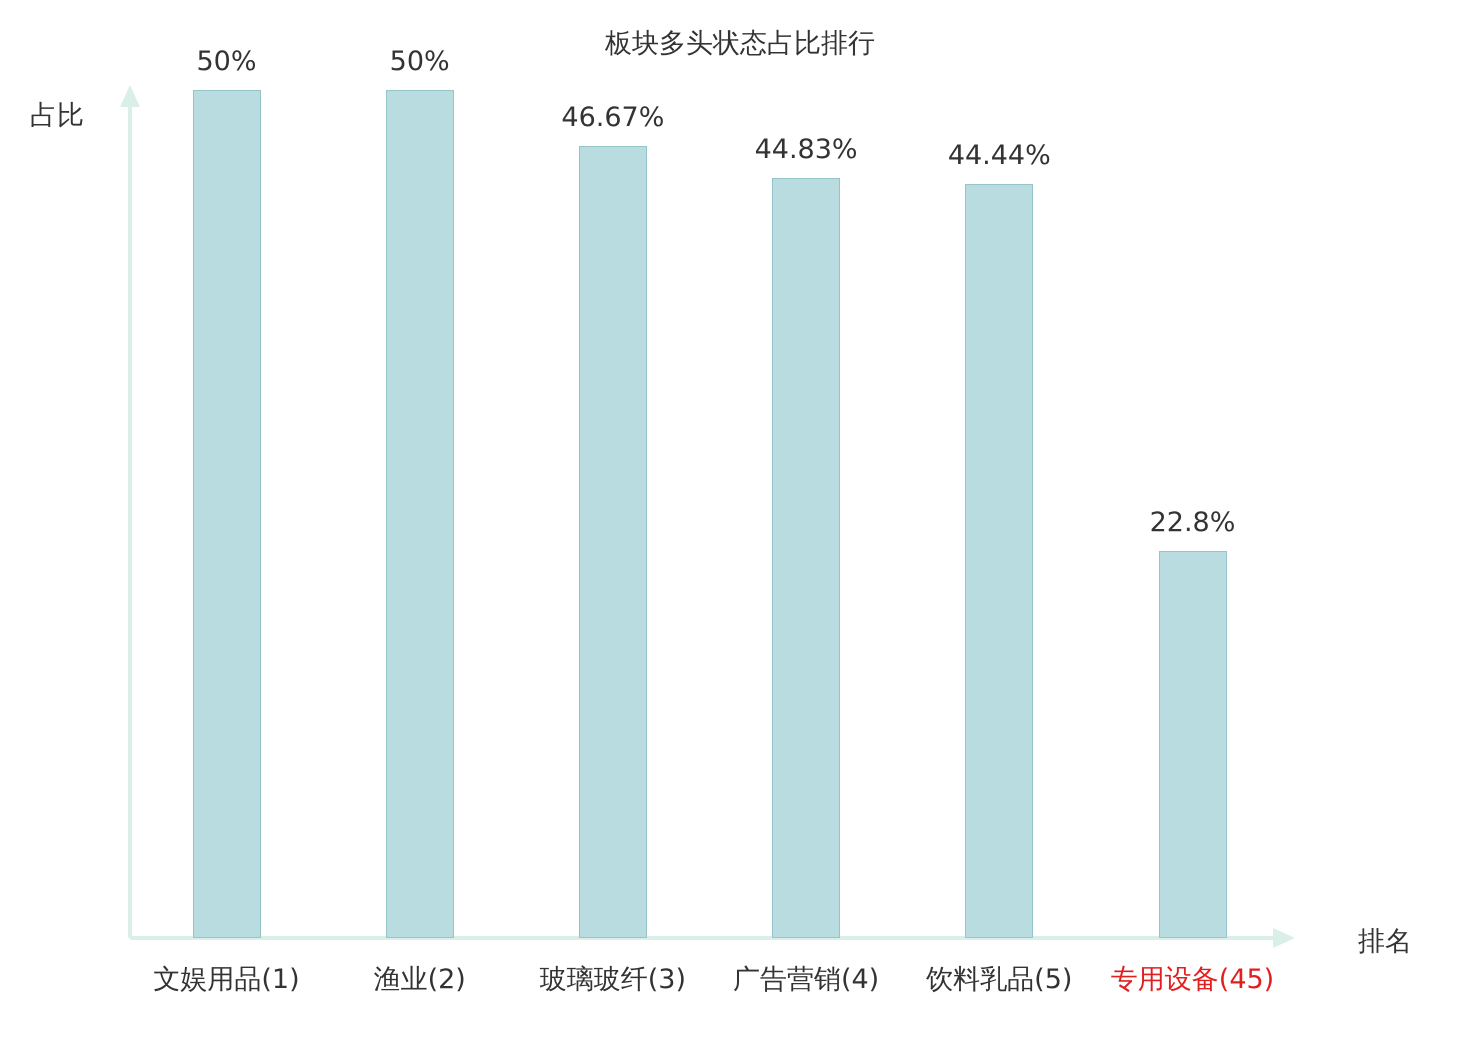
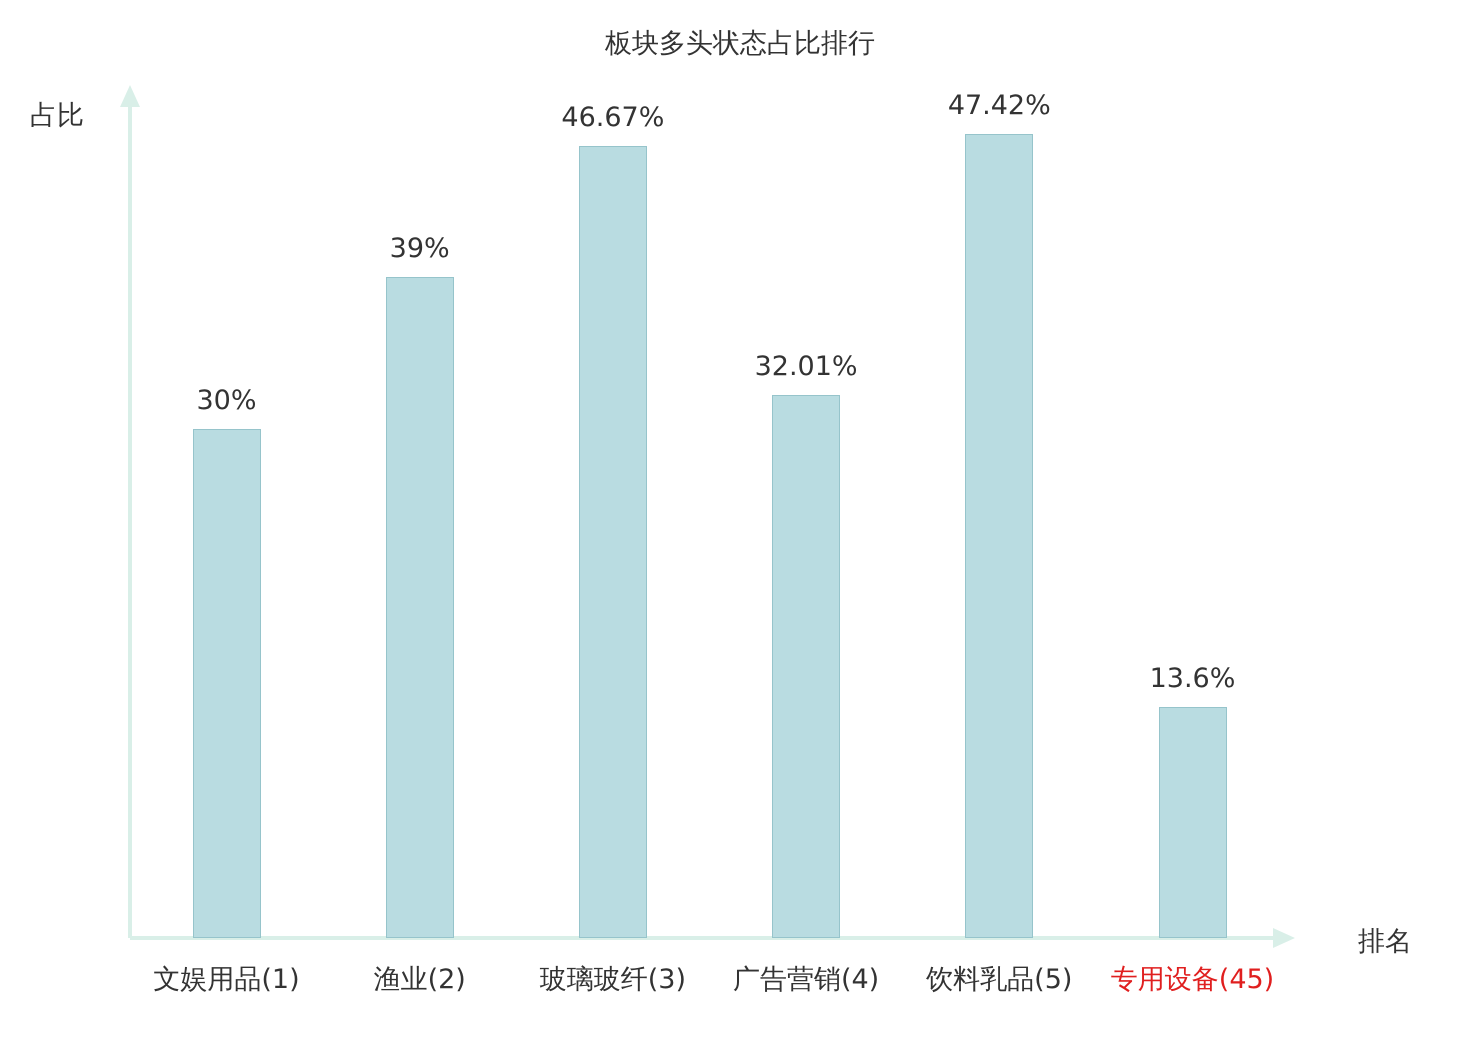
文娱用品(1): 50% -> 30%
渔业(2): 50% -> 39%
广告营销(4): 44.83% -> 32.01%
饮料乳品(5): 44.44% -> 47.42%
专用设备(45): 22.8% -> 13.6%
